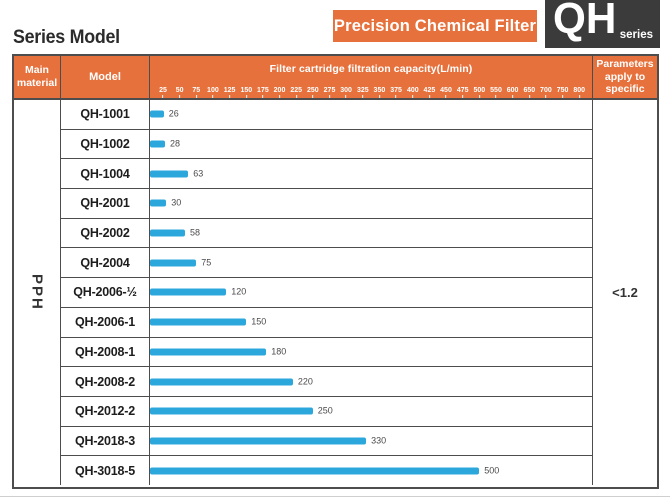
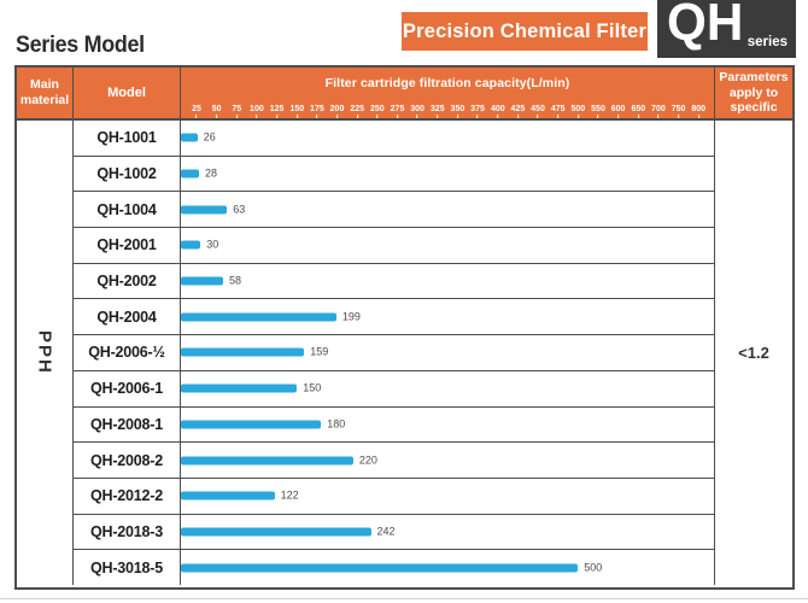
QH-2004: 75 -> 199
QH-2006-½: 120 -> 159
QH-2012-2: 250 -> 122
QH-2018-3: 330 -> 242
